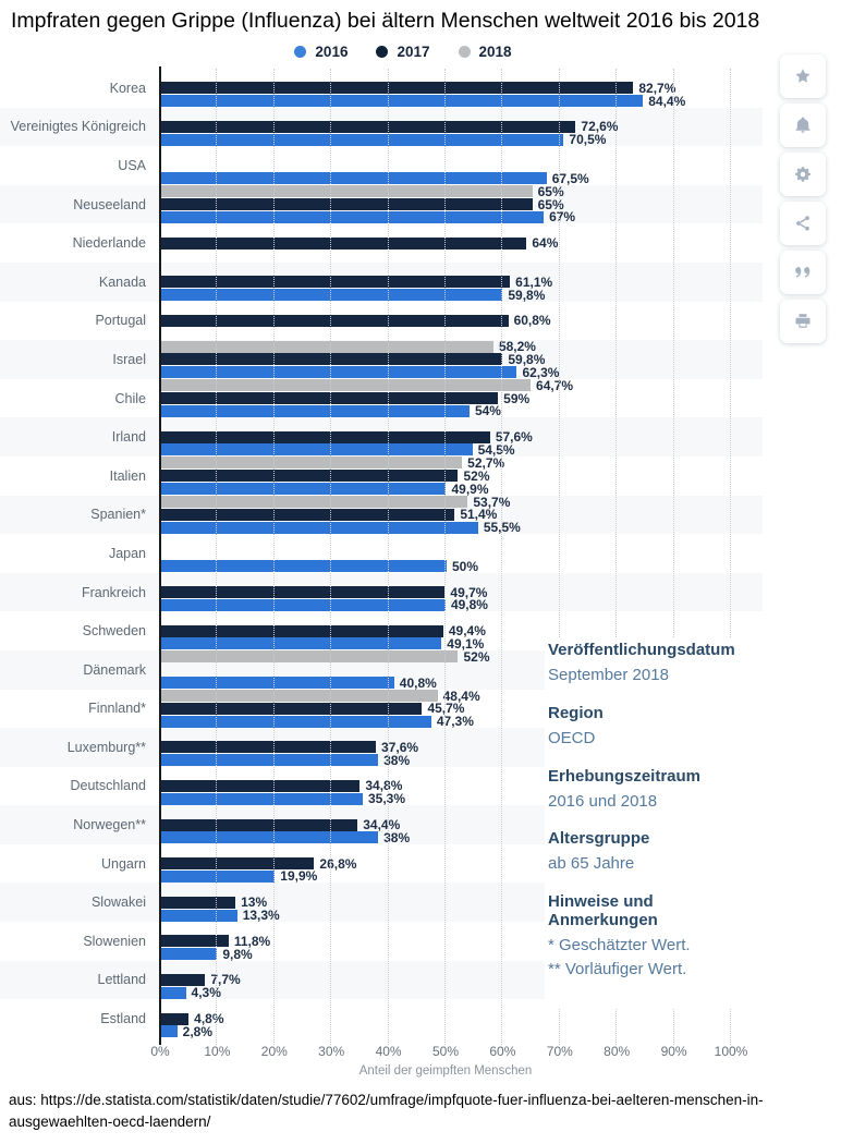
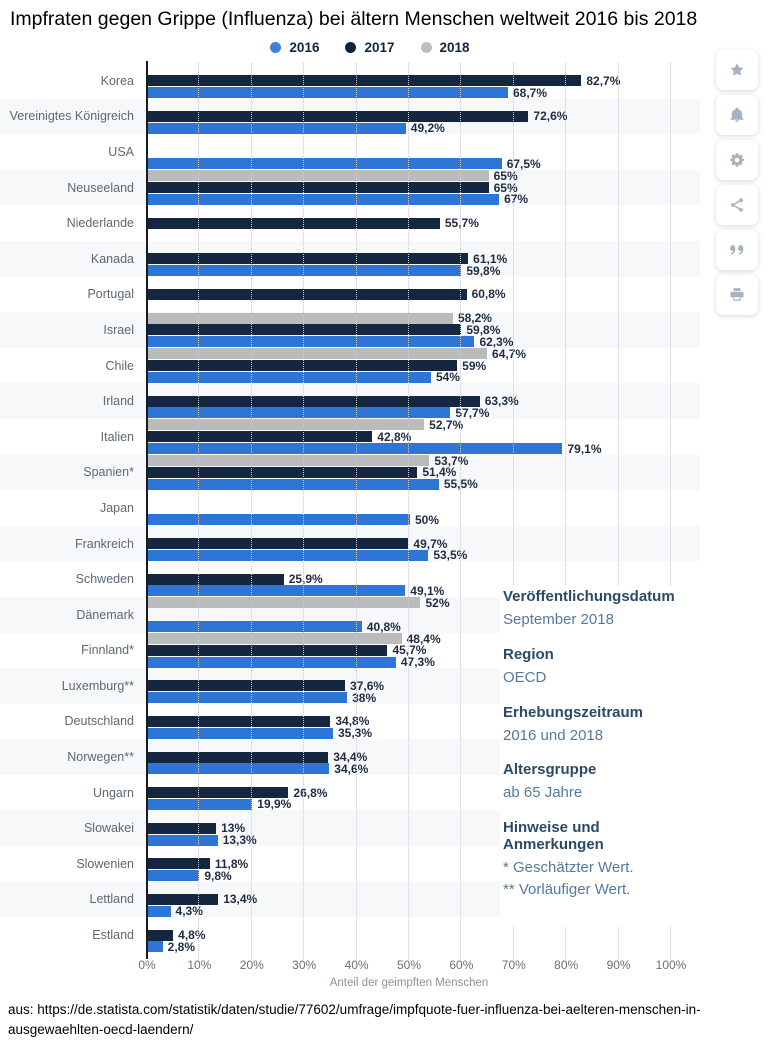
2016/Korea: 84,4% -> 68,7%
2016/Vereinigtes Königreich: 70,5% -> 49,2%
2017/Niederlande: 64% -> 55,7%
2017/Irland: 57,6% -> 63,3%
2016/Irland: 54,5% -> 57,7%
2017/Italien: 52% -> 42,8%
2016/Italien: 49,9% -> 79,1%
2016/Frankreich: 49,8% -> 53,5%
2017/Schweden: 49,4% -> 25,9%
2016/Norwegen**: 38% -> 34,6%
2017/Lettland: 7,7% -> 13,4%
